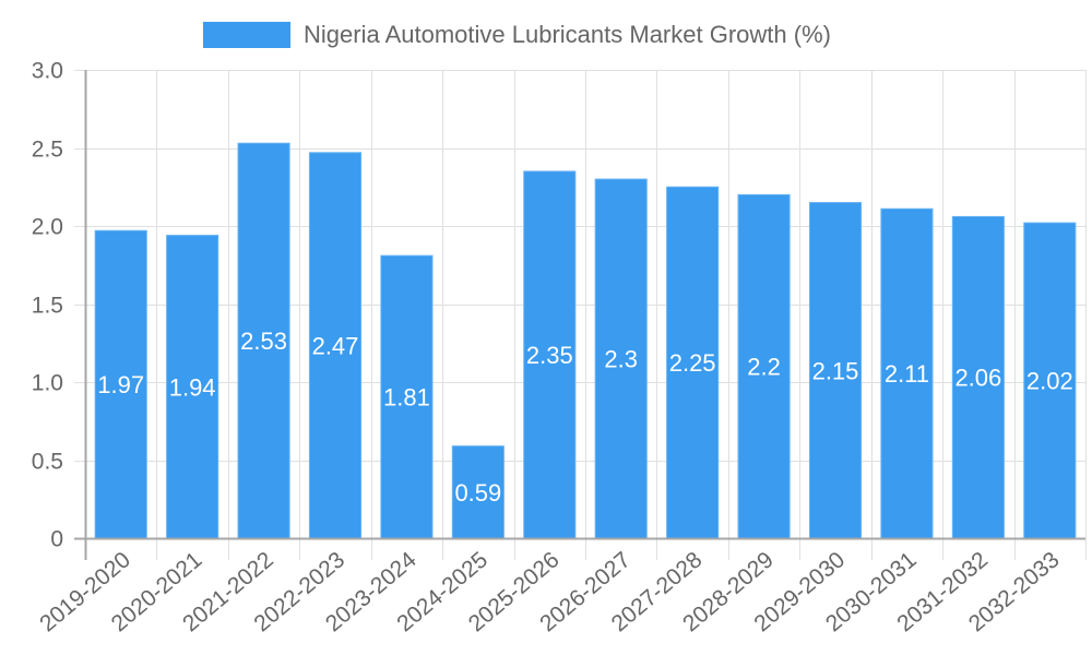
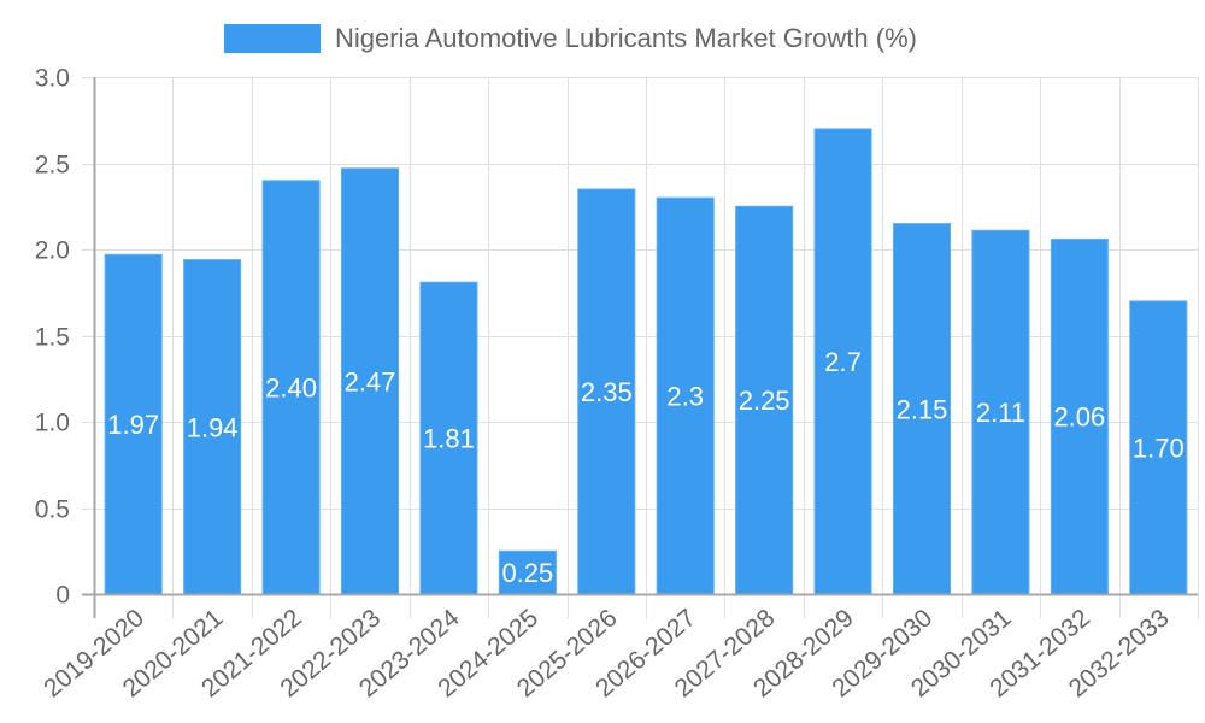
2021-2022: 2.53 -> 2.40
2024-2025: 0.59 -> 0.25
2028-2029: 2.2 -> 2.7
2032-2033: 2.02 -> 1.70
